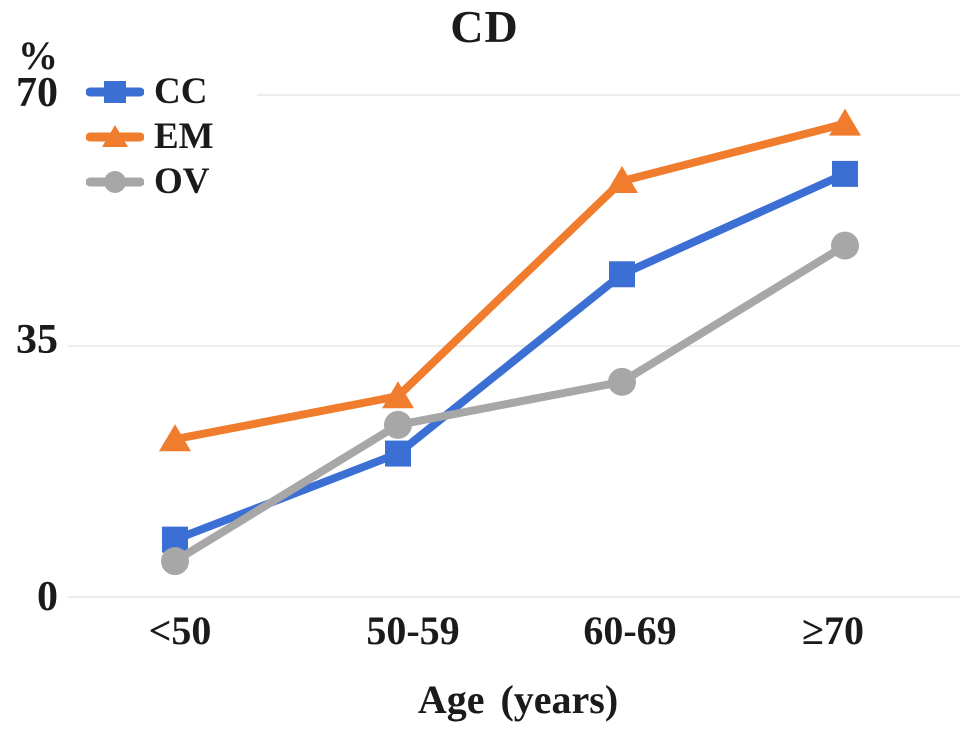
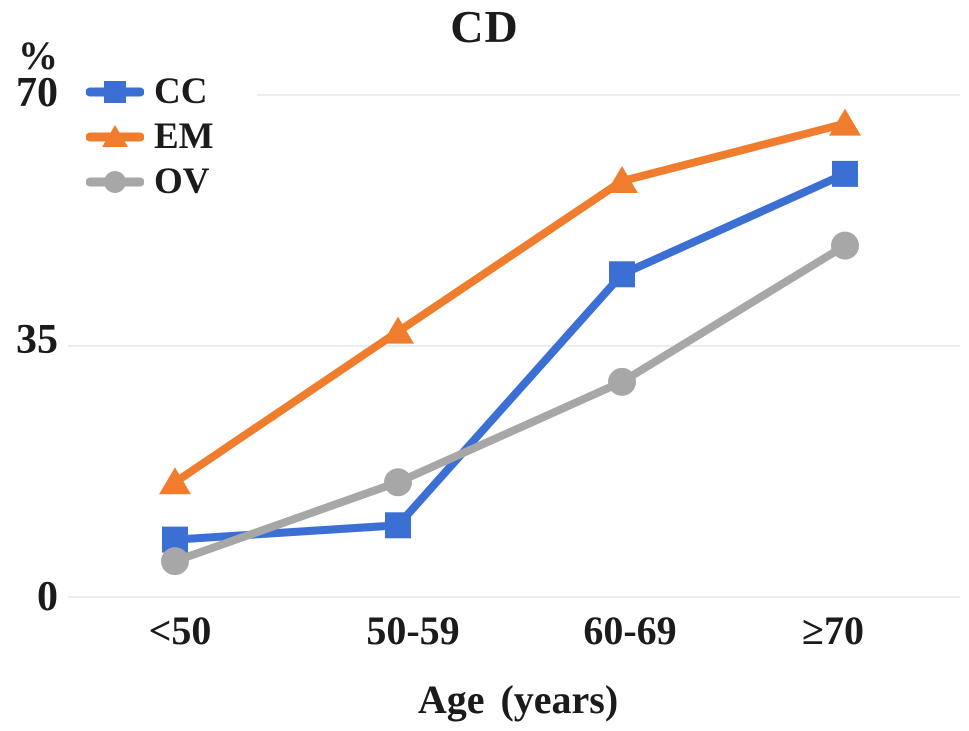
EM/<50: 22 -> 16
CC/50-59: 20 -> 10
EM/50-59: 28 -> 37
OV/50-59: 24 -> 16
